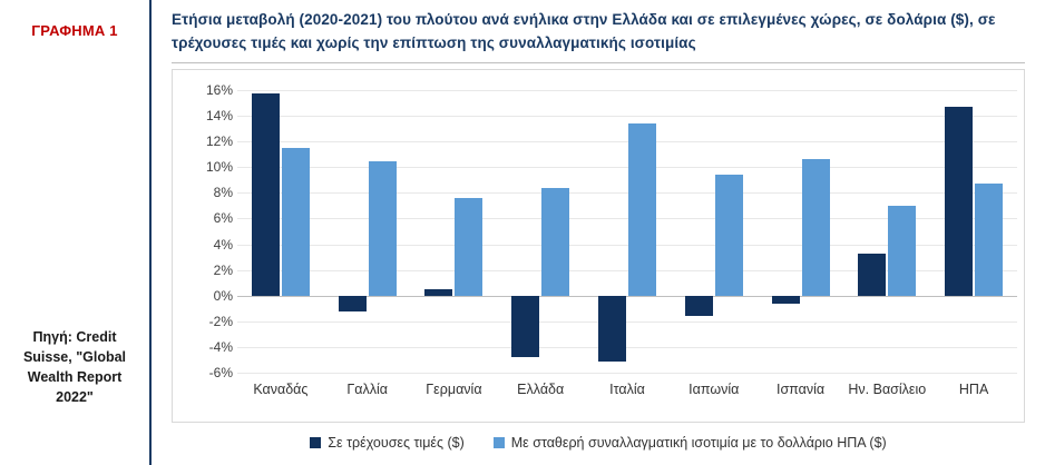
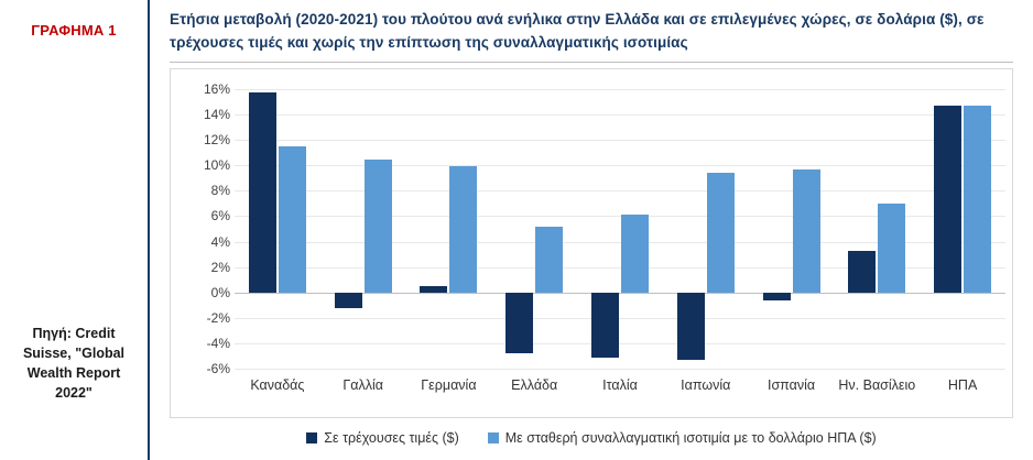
Με σταθερή συναλλαγματική ισοτιμία με το δολλάριο ΗΠΑ ($)/Γερμανία: 7.6% -> 9.9%
Με σταθερή συναλλαγματική ισοτιμία με το δολλάριο ΗΠΑ ($)/Ελλάδα: 8.4% -> 5.2%
Με σταθερή συναλλαγματική ισοτιμία με το δολλάριο ΗΠΑ ($)/Ιταλία: 13.4% -> 6.1%
Σε τρέχουσες τιμές ($)/Ιαπωνία: -1.6% -> -5.3%
Με σταθερή συναλλαγματική ισοτιμία με το δολλάριο ΗΠΑ ($)/Ισπανία: 10.6% -> 9.7%
Με σταθερή συναλλαγματική ισοτιμία με το δολλάριο ΗΠΑ ($)/ΗΠΑ: 8.7% -> 14.7%
